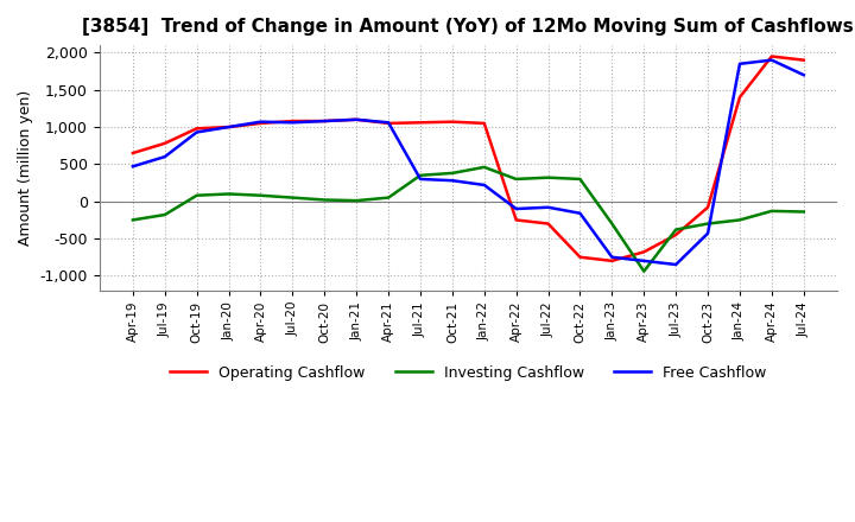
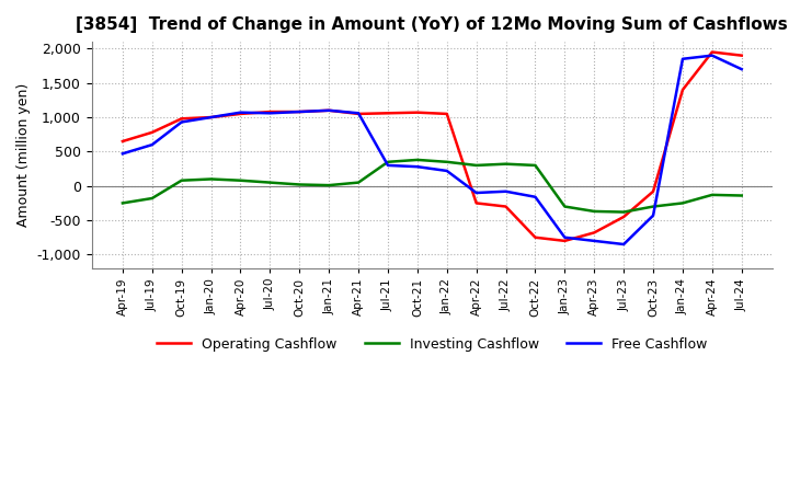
Investing Cashflow/Jan-22: 460 -> 350
Investing Cashflow/Apr-23: -940 -> -370
